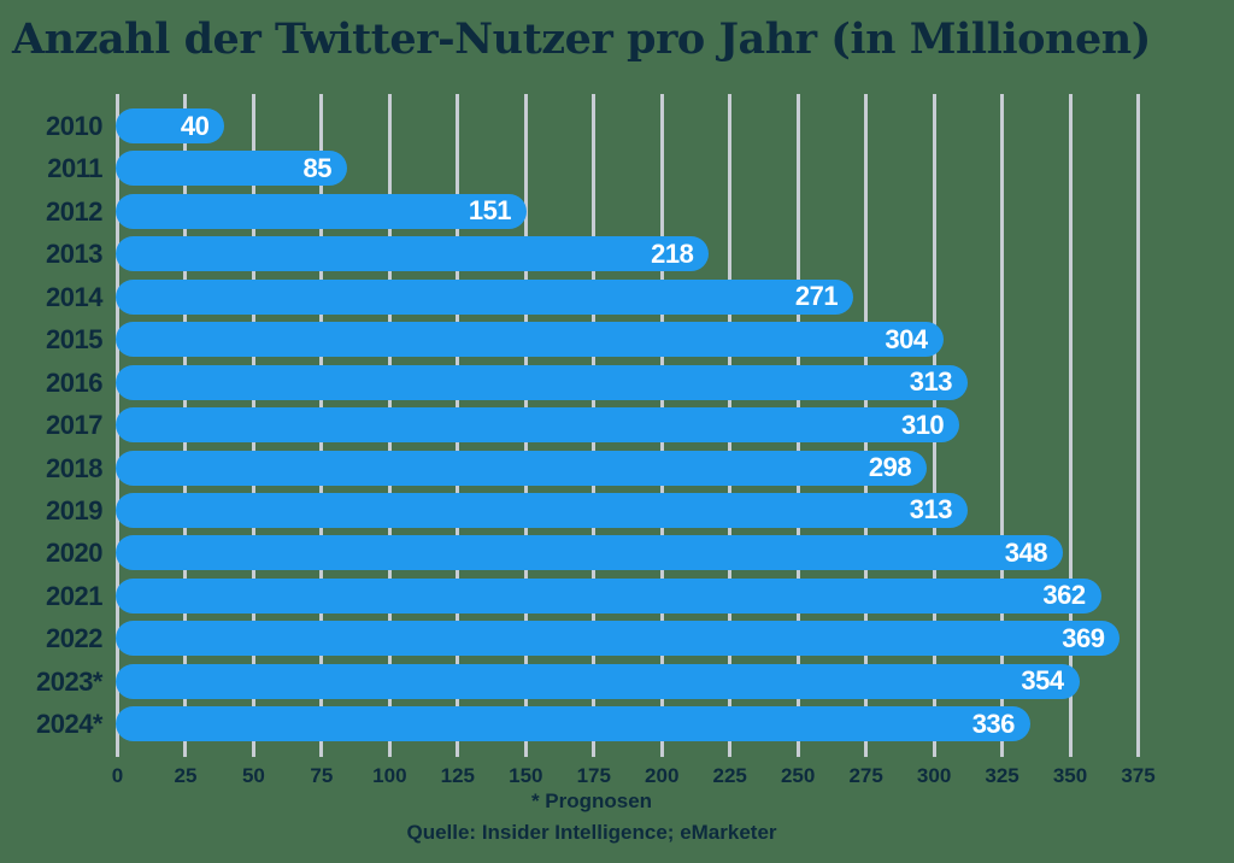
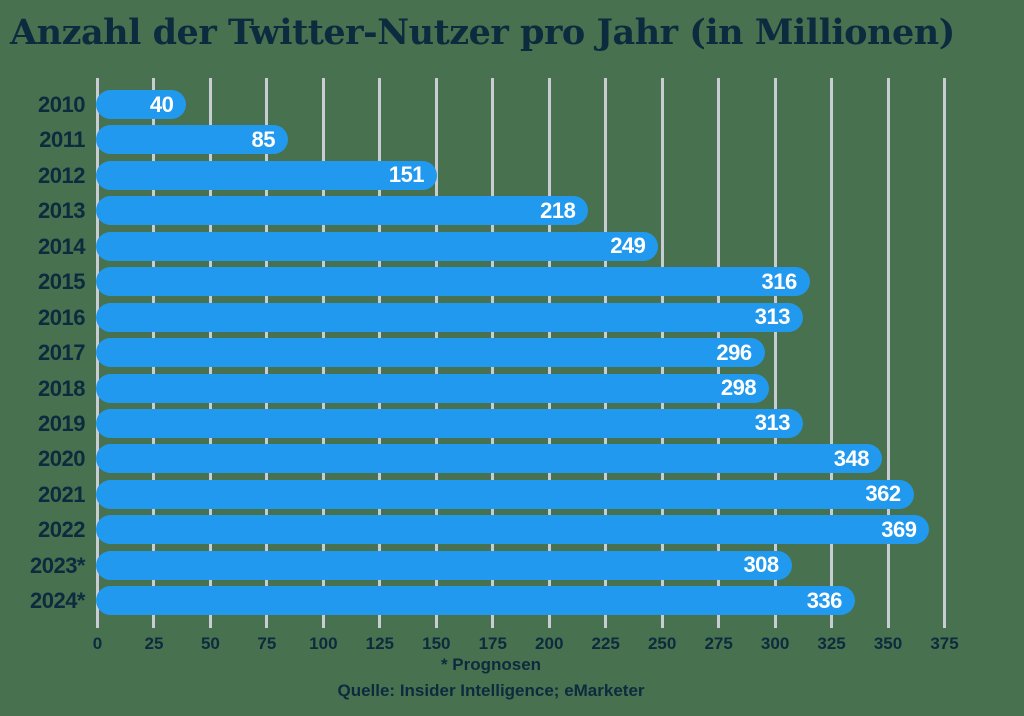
2014: 271 -> 249
2015: 304 -> 316
2017: 310 -> 296
2023*: 354 -> 308
